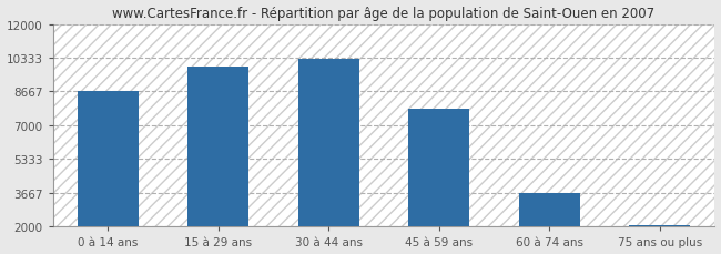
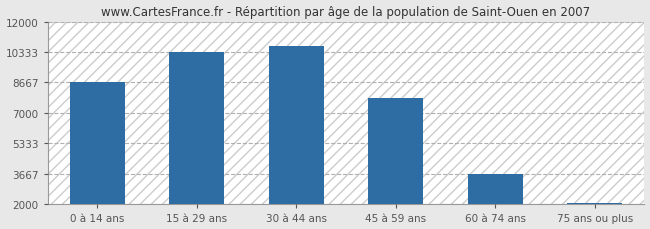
15 à 29 ans: 9900 -> 10300
30 à 44 ans: 10300 -> 10700
